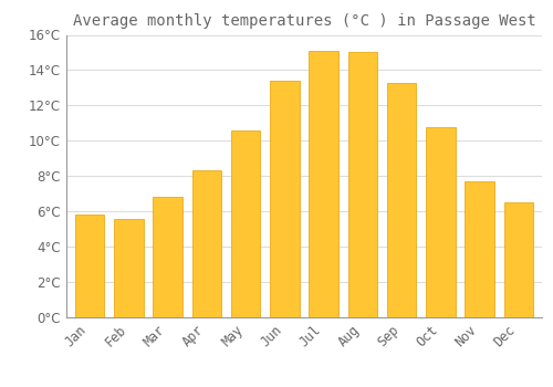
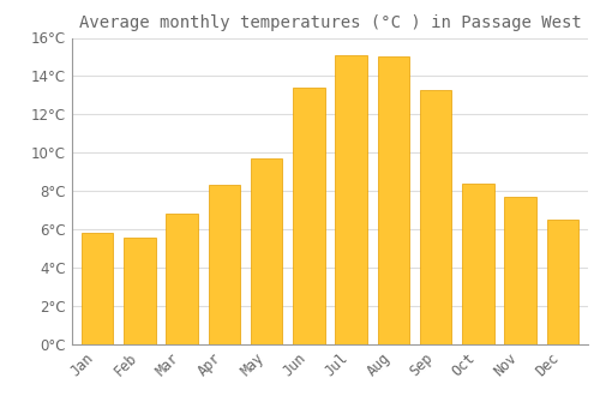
May: 10.6°C -> 9.7°C
Oct: 10.8°C -> 8.4°C
